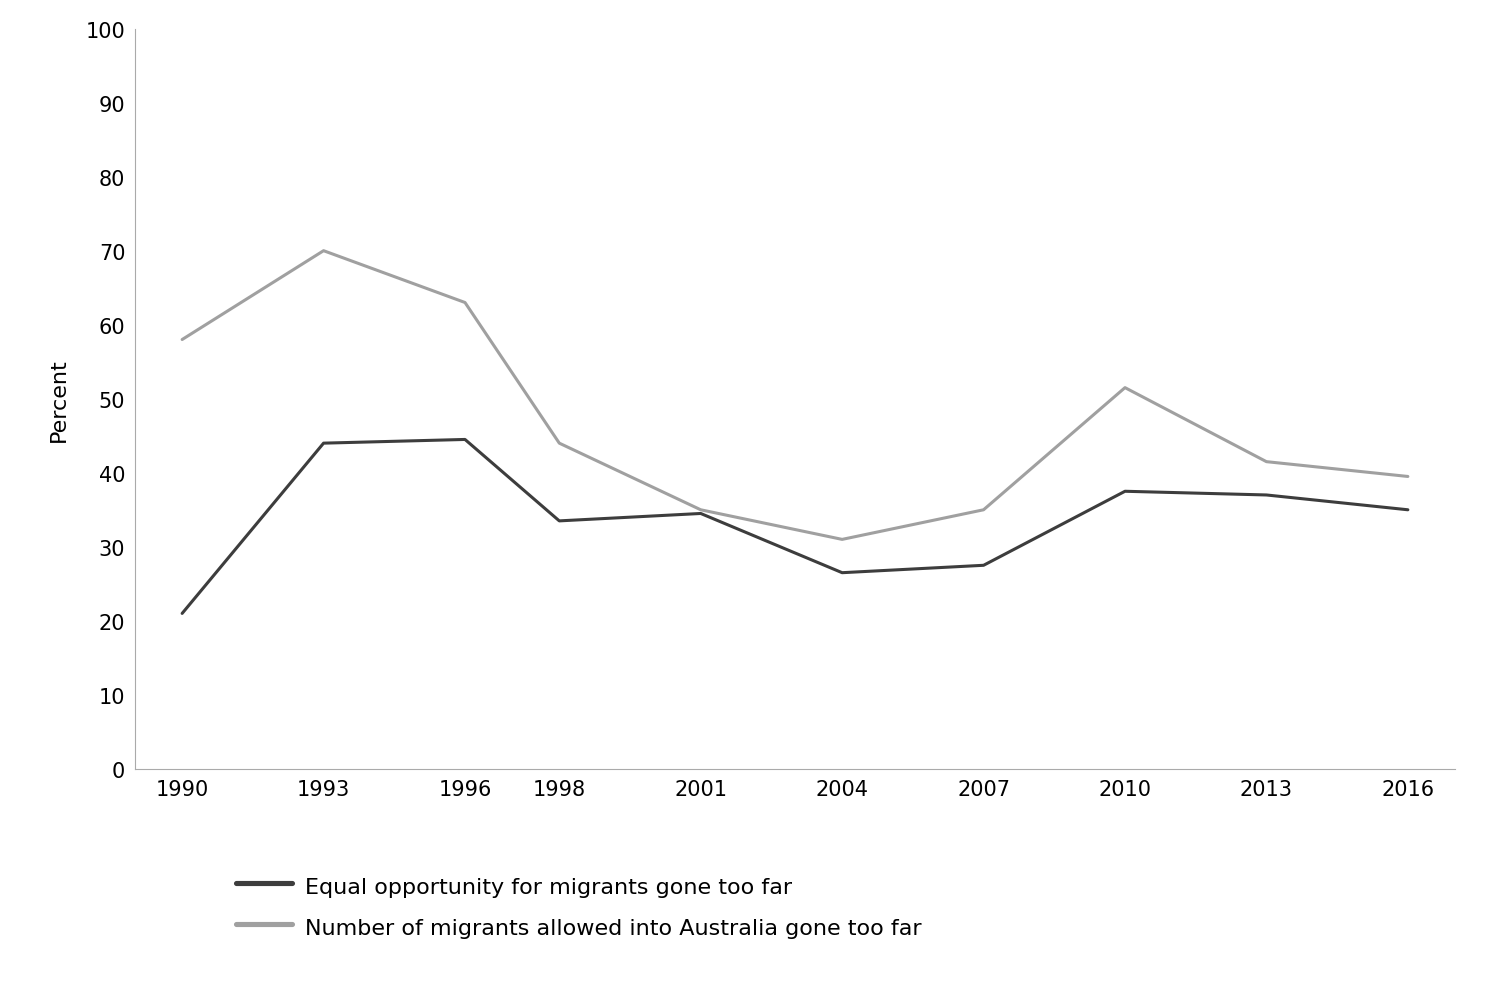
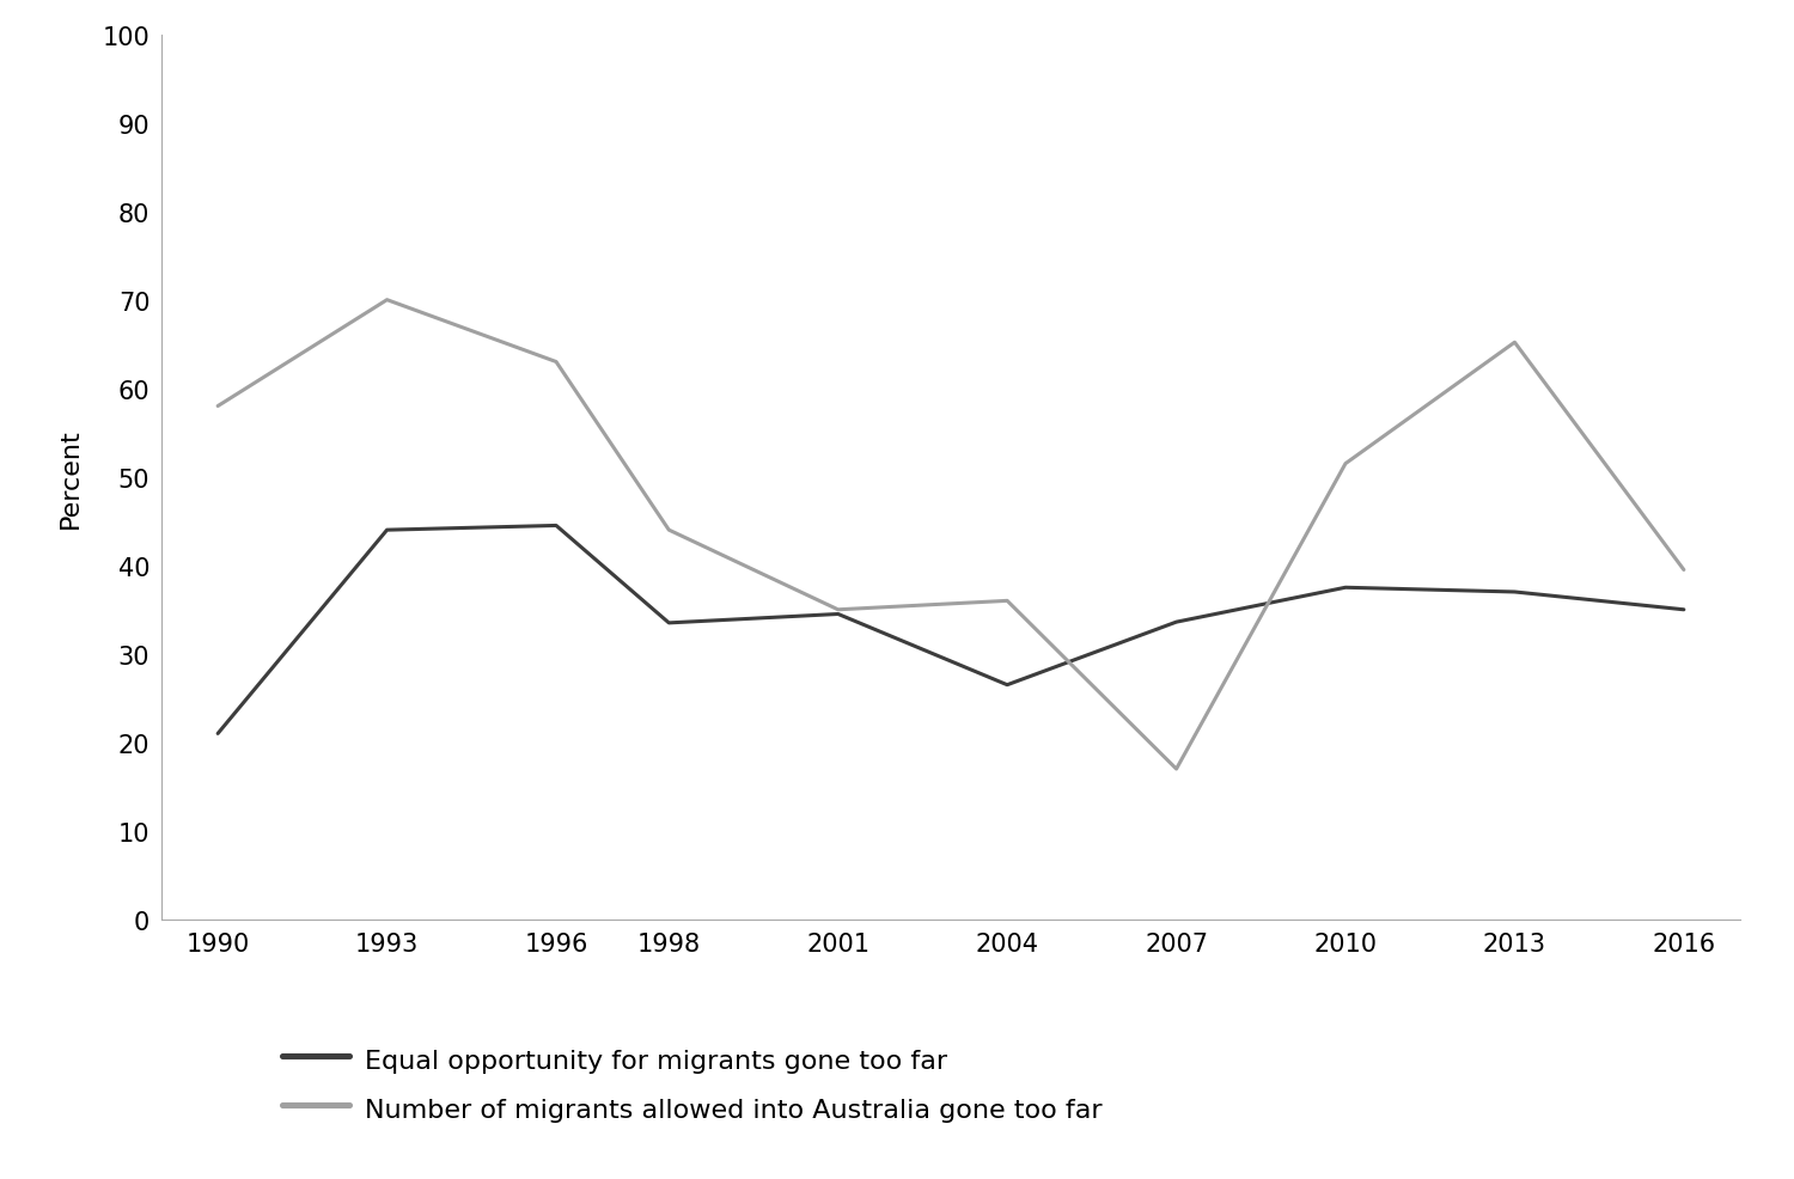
Number of migrants allowed into Australia gone too far/2004: 31.0 -> 36.0
Equal opportunity for migrants gone too far/2007: 27.5 -> 33.6
Number of migrants allowed into Australia gone too far/2007: 35.0 -> 17.0
Number of migrants allowed into Australia gone too far/2013: 41.5 -> 65.2
